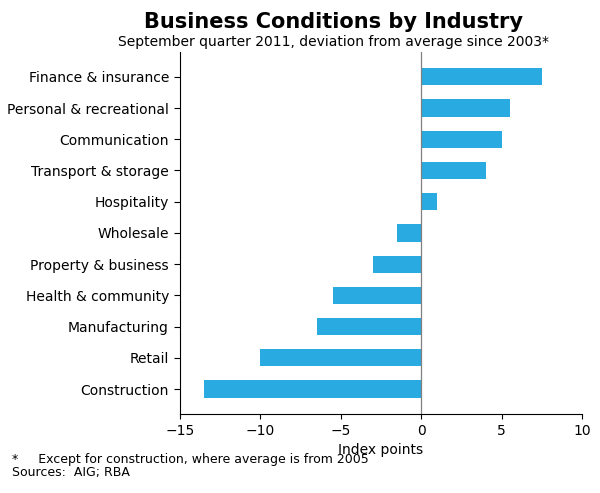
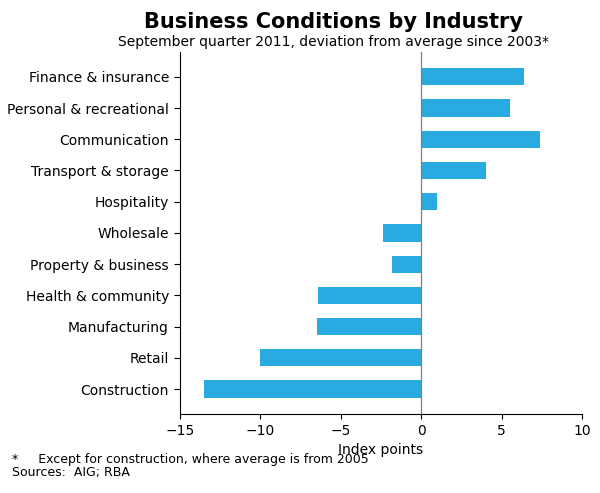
Finance & insurance: 7.5 -> 6.4
Communication: 5.0 -> 7.4
Wholesale: -1.5 -> -2.4
Property & business: -3.0 -> -1.8
Health & community: -5.5 -> -6.4
